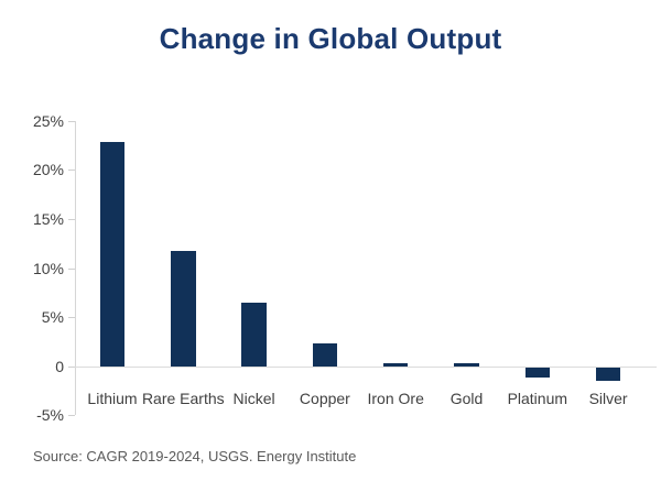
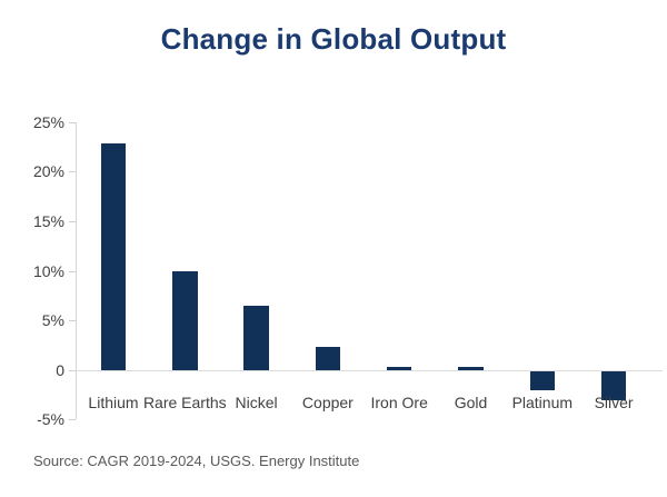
Rare Earths: 12% -> 10%
Platinum: -1% -> -2%
Silver: -1% -> -3%
